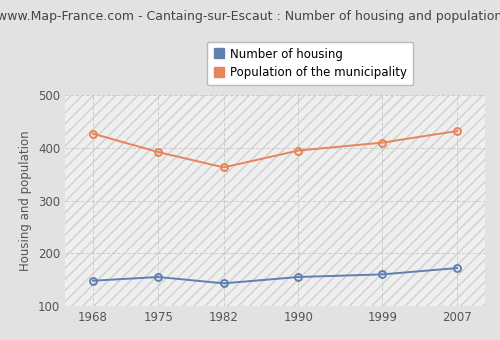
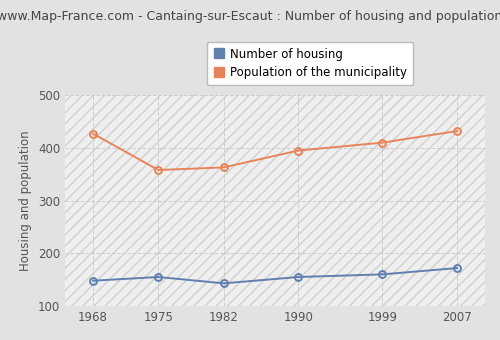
Population of the municipality/1975: 392 -> 358
